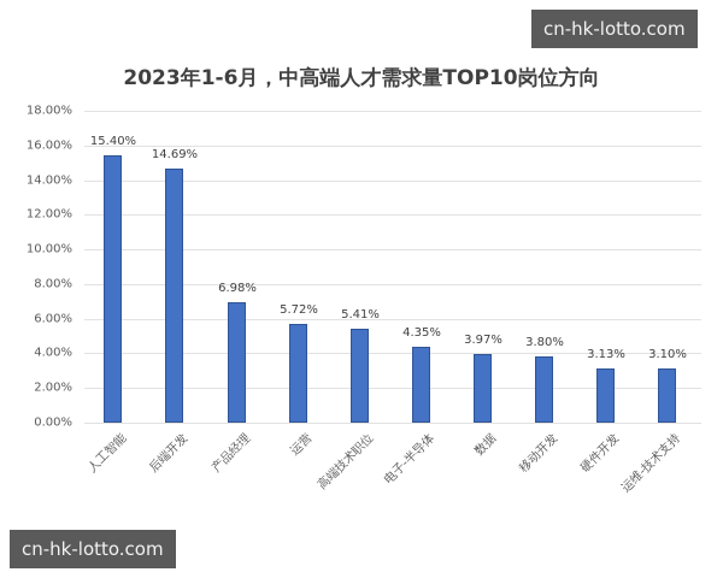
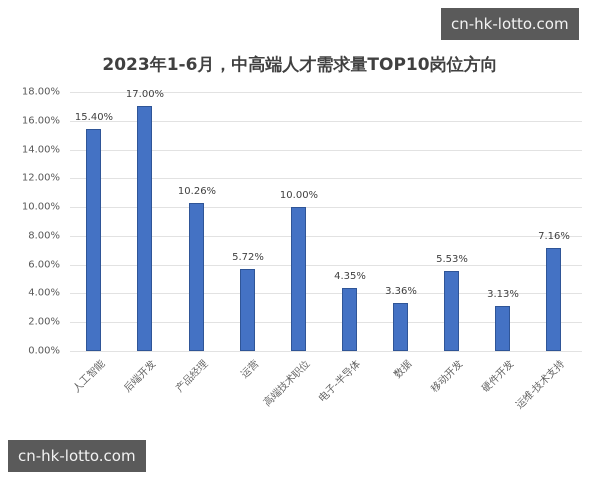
后端开发: 14.69% -> 17.00%
产品经理: 6.98% -> 10.26%
高端技术职位: 5.41% -> 10.00%
数据: 3.97% -> 3.36%
移动开发: 3.80% -> 5.53%
运维-技术支持: 3.10% -> 7.16%
